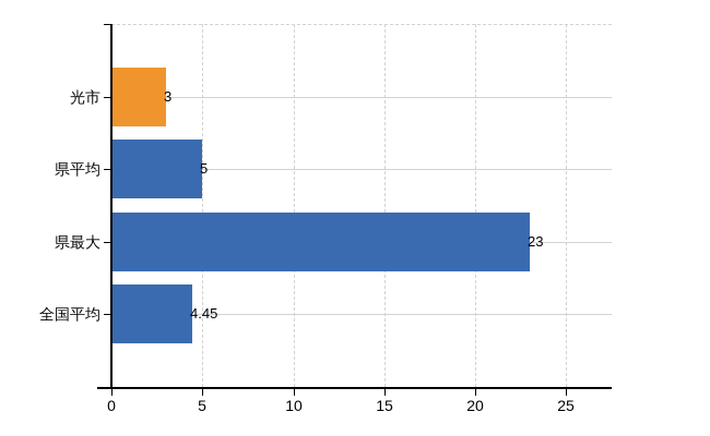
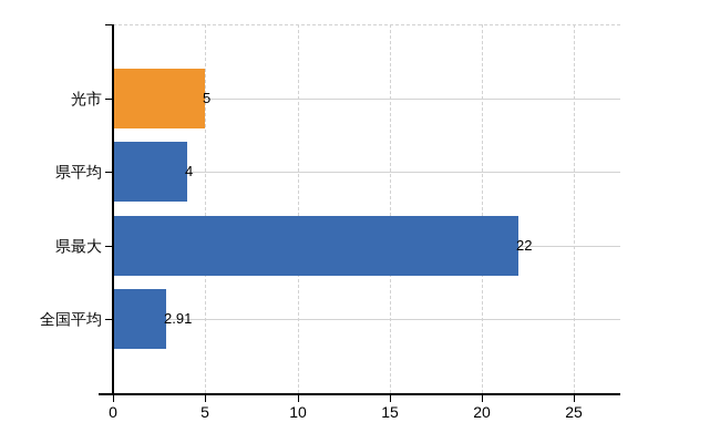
光市: 3 -> 5
県平均: 5 -> 4
県最大: 23 -> 22
全国平均: 4.45 -> 2.91
